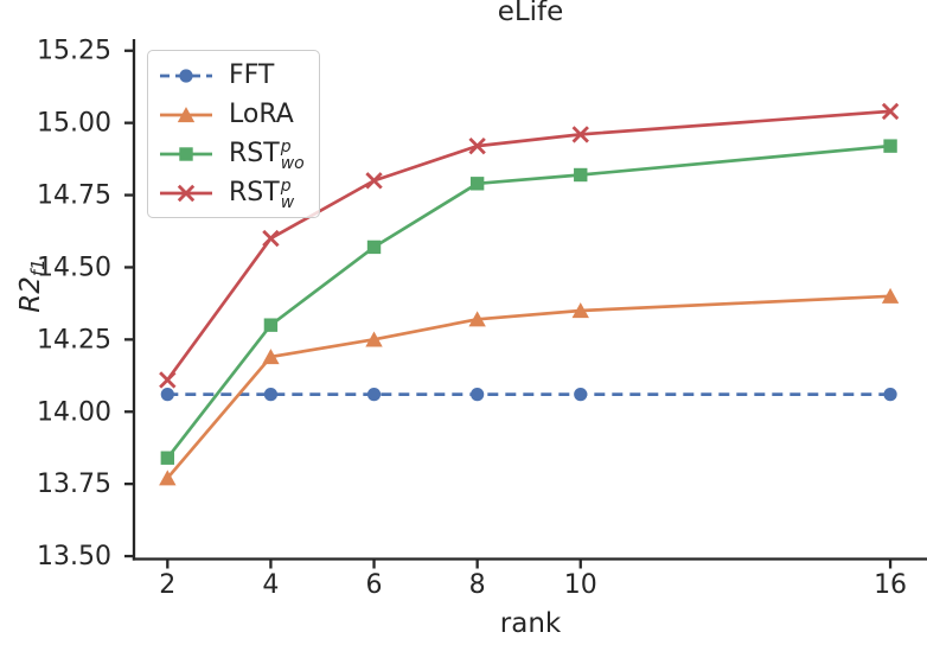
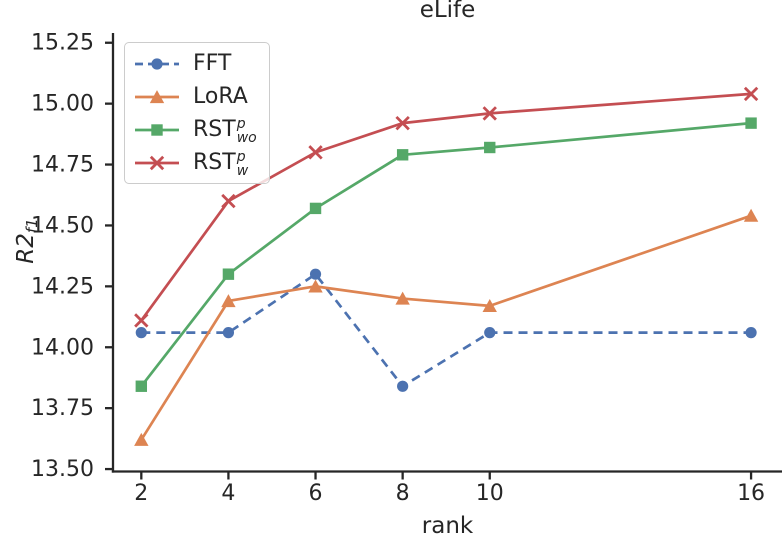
LoRA/2: 13.77 -> 13.62
FFT/6: 14.06 -> 14.30
FFT/8: 14.06 -> 13.84
LoRA/8: 14.32 -> 14.20
LoRA/10: 14.35 -> 14.17
LoRA/16: 14.40 -> 14.54
